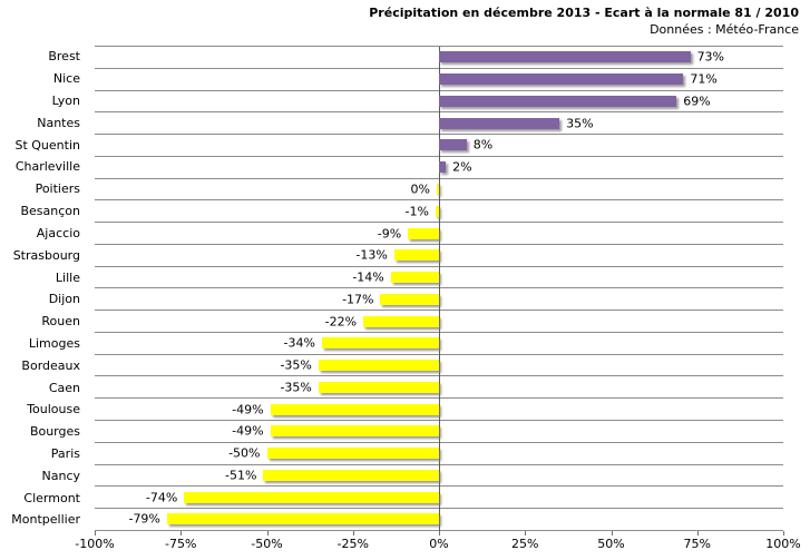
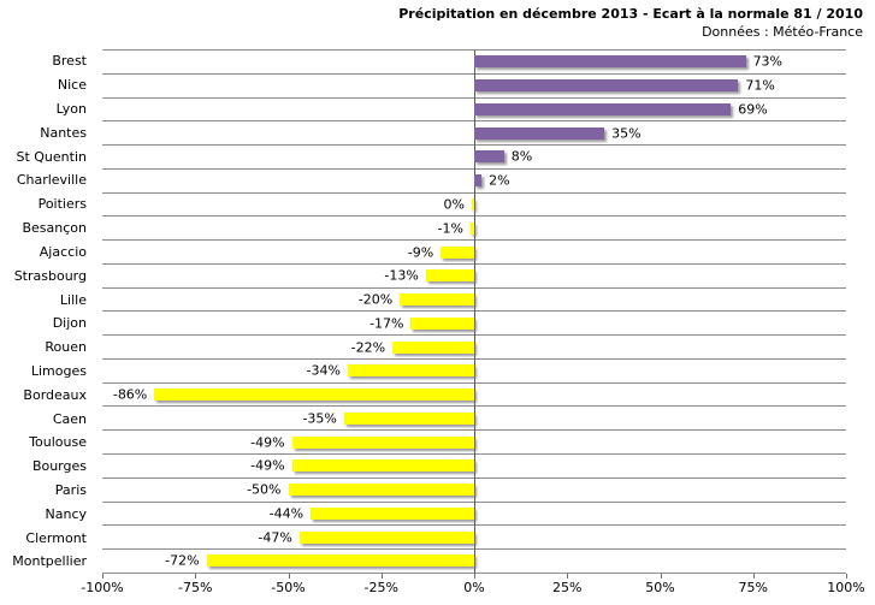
Lille: -14% -> -20%
Bordeaux: -35% -> -86%
Nancy: -51% -> -44%
Clermont: -74% -> -47%
Montpellier: -79% -> -72%
